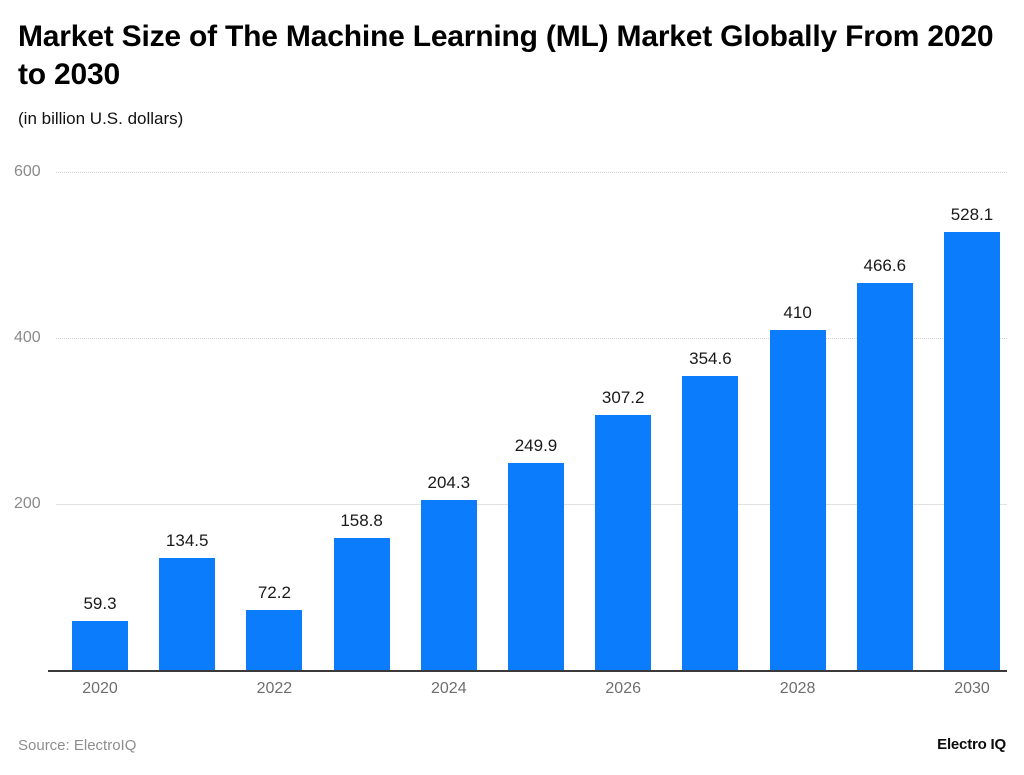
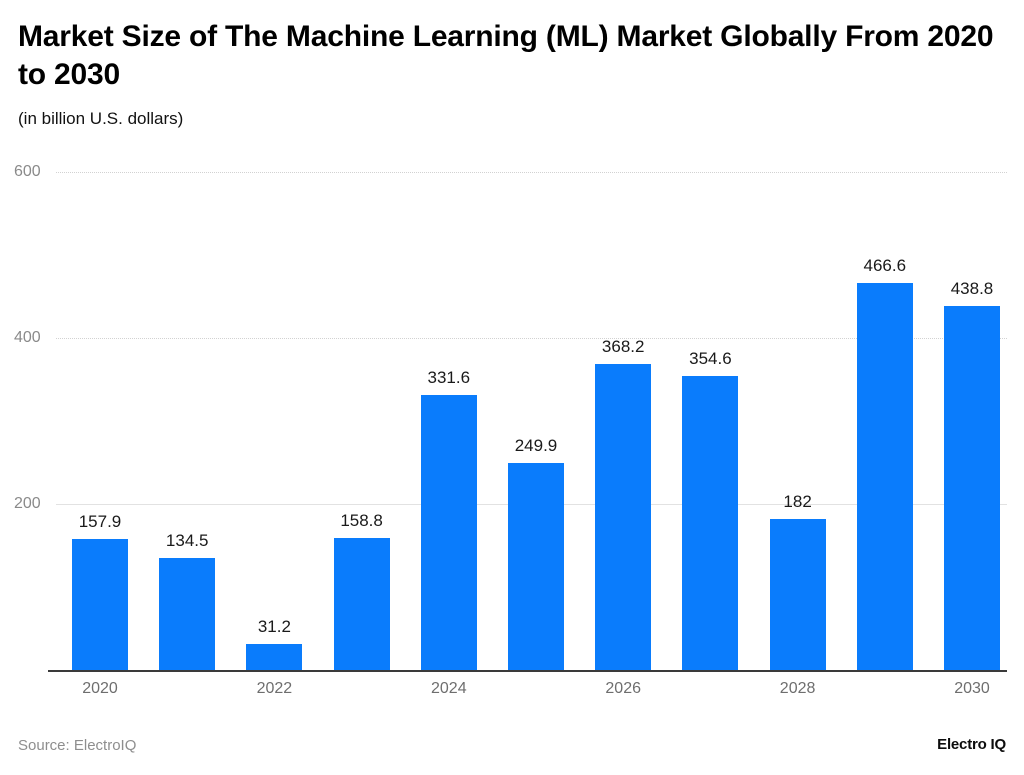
2020: 59.3 -> 157.9
2022: 72.2 -> 31.2
2024: 204.3 -> 331.6
2026: 307.2 -> 368.2
2028: 410 -> 182
2030: 528.1 -> 438.8
